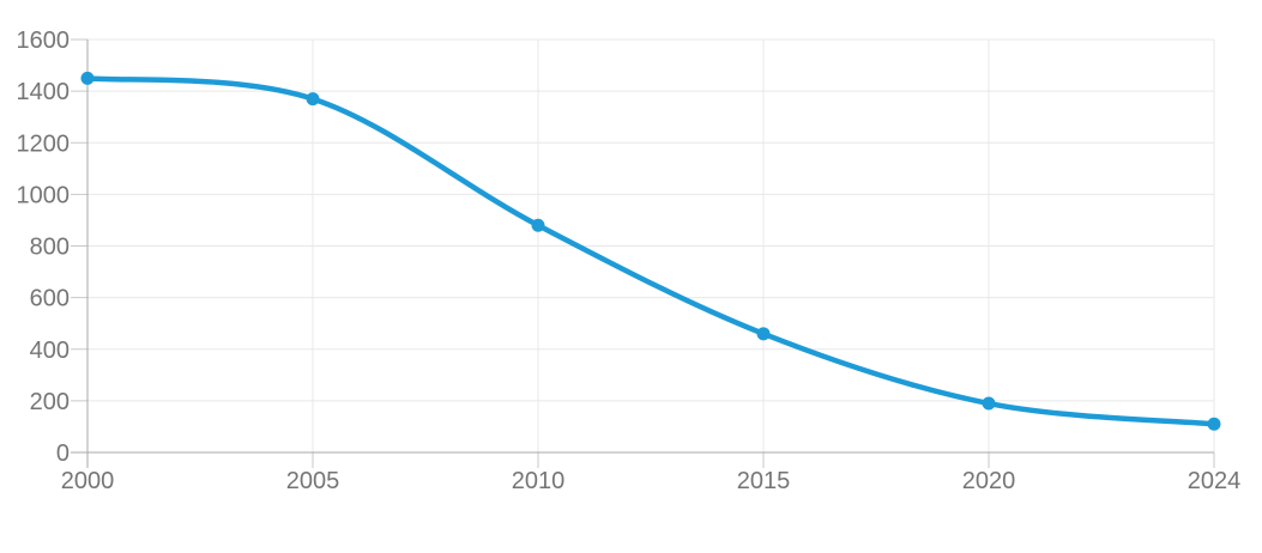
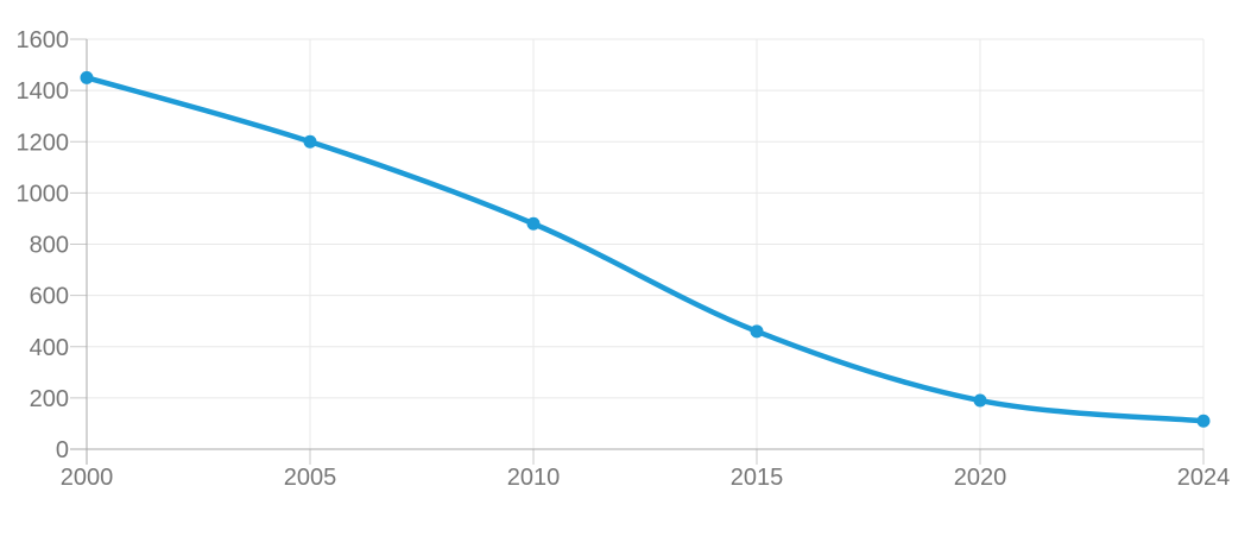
2005: 1370 -> 1200
